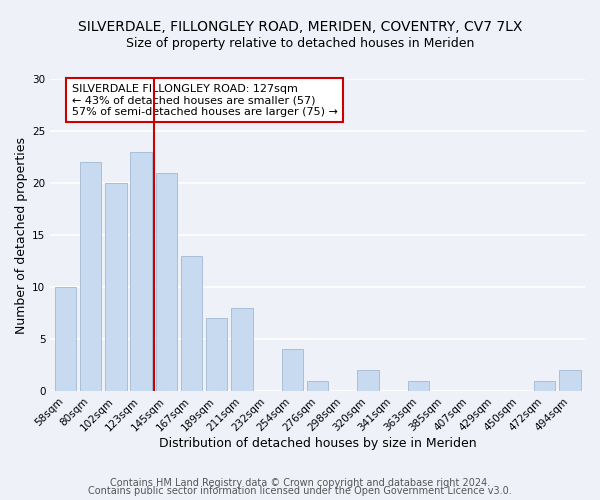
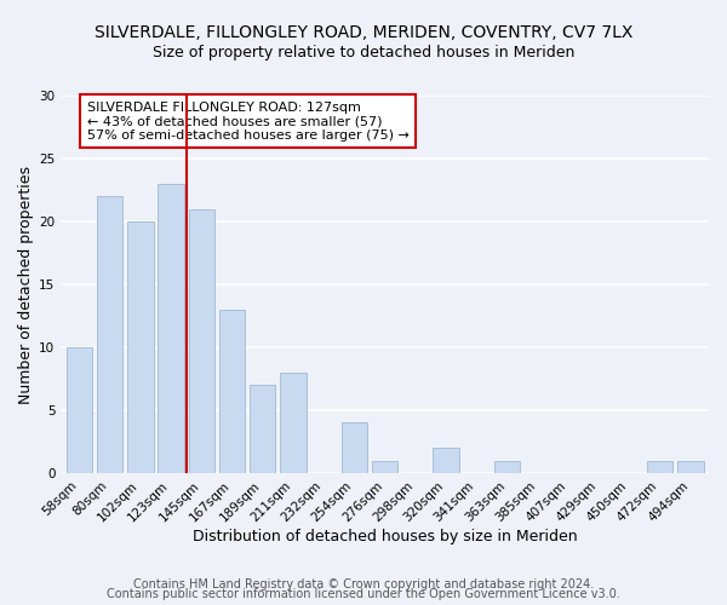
494sqm: 2 -> 1
